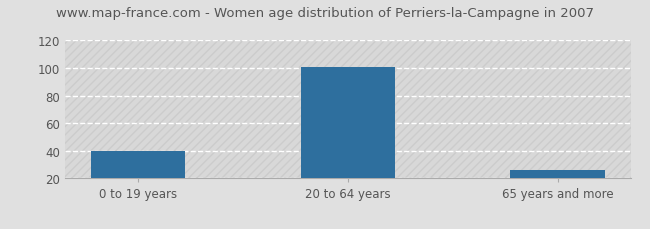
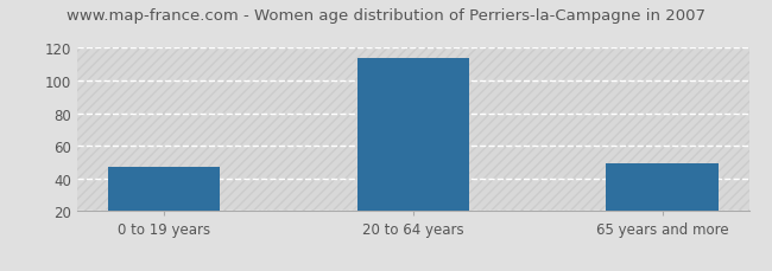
0 to 19 years: 40 -> 47
20 to 64 years: 101 -> 114
65 years and more: 26 -> 49
